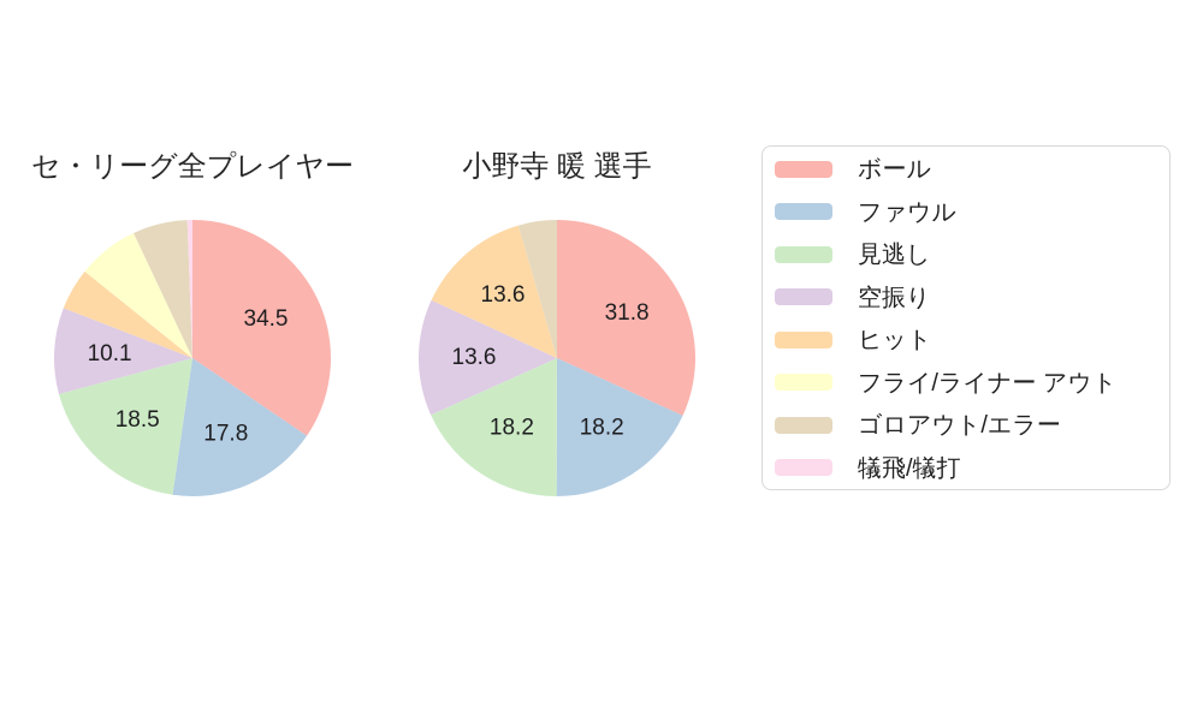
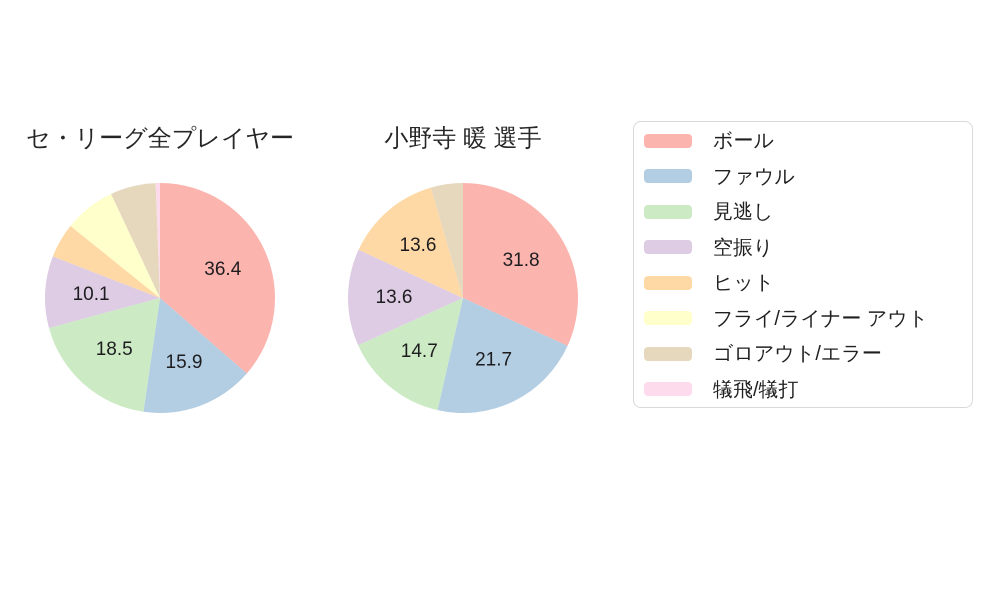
セ・リーグ全プレイヤー/ボール: 34.5 -> 36.4
セ・リーグ全プレイヤー/ファウル: 17.8 -> 15.9
小野寺 暖 選手/ファウル: 18.2 -> 21.7
小野寺 暖 選手/見逃し: 18.2 -> 14.7
